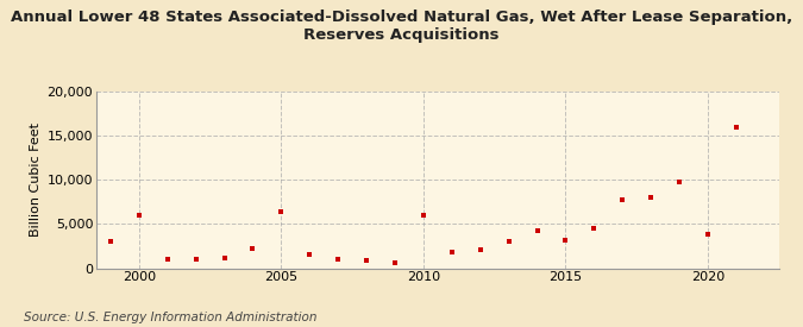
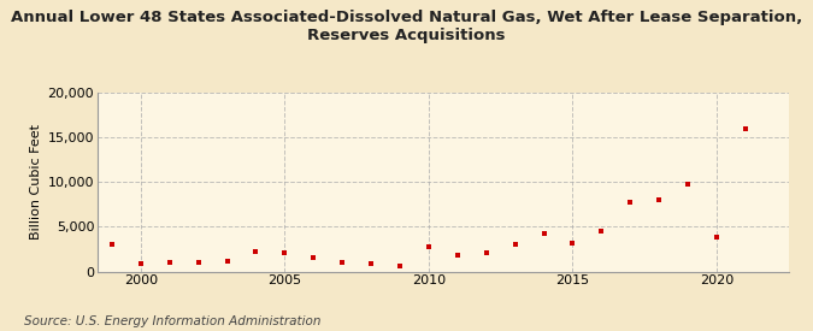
2000: 6,000 -> 900
2005: 6,400 -> 2,000
2010: 6,000 -> 2,700
